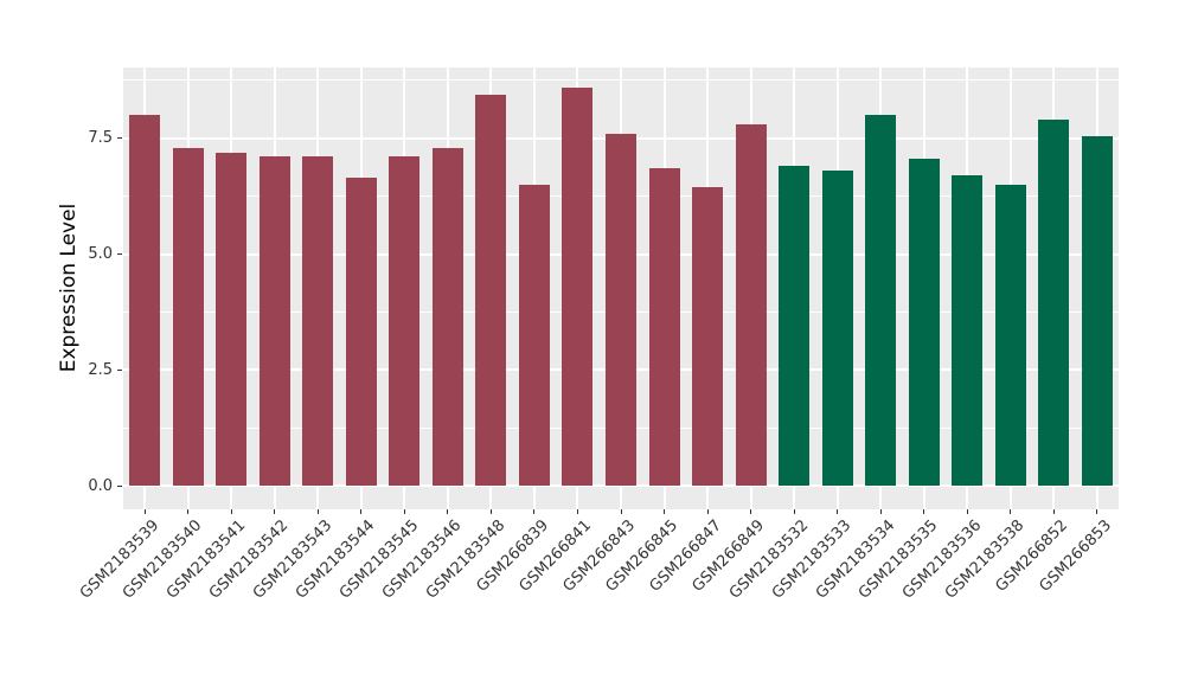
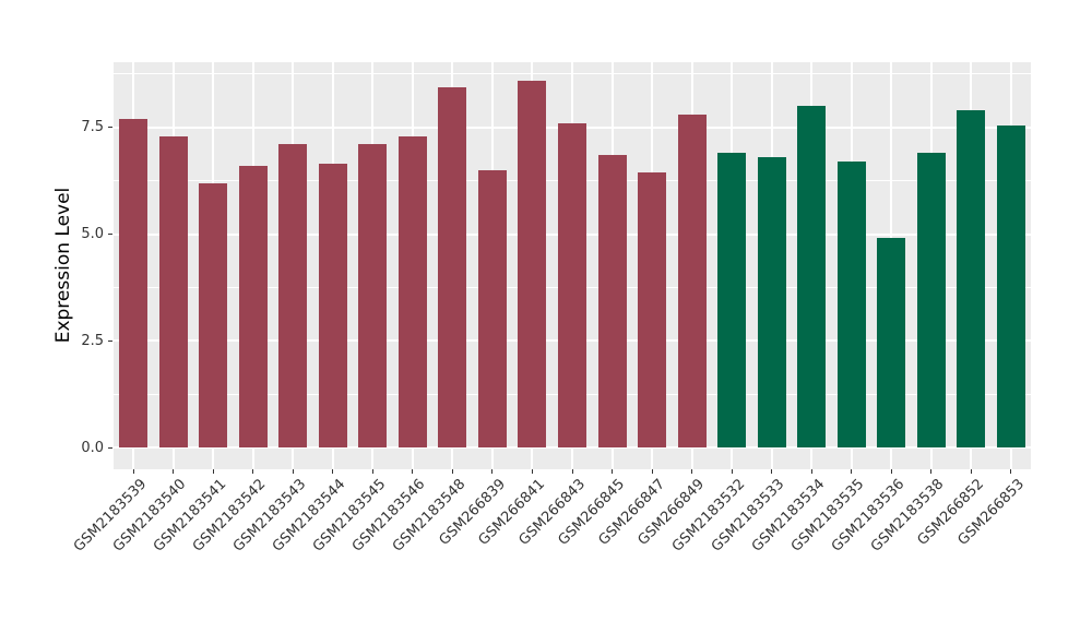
GSM2183539: 8.0 -> 7.7
GSM2183541: 7.2 -> 6.2
GSM2183542: 7.1 -> 6.6
GSM2183535: 7.0 -> 6.7
GSM2183536: 6.7 -> 4.9
GSM2183538: 6.5 -> 6.9
